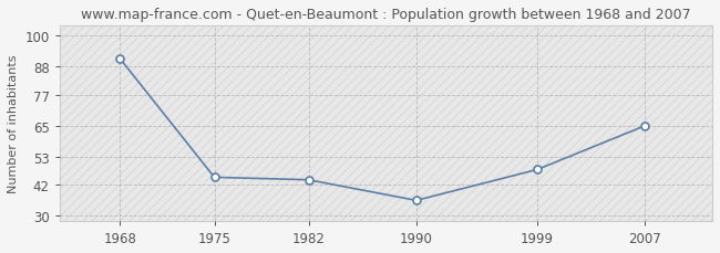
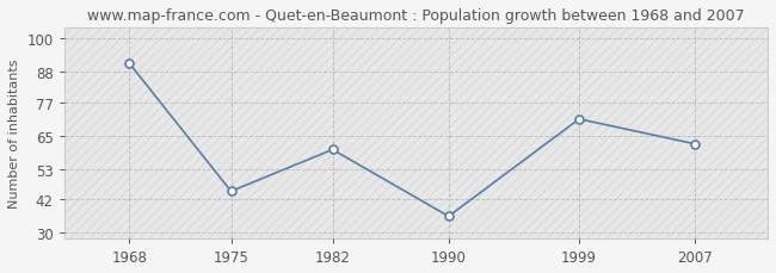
1982: 44 -> 60
1999: 48 -> 71
2007: 65 -> 62
